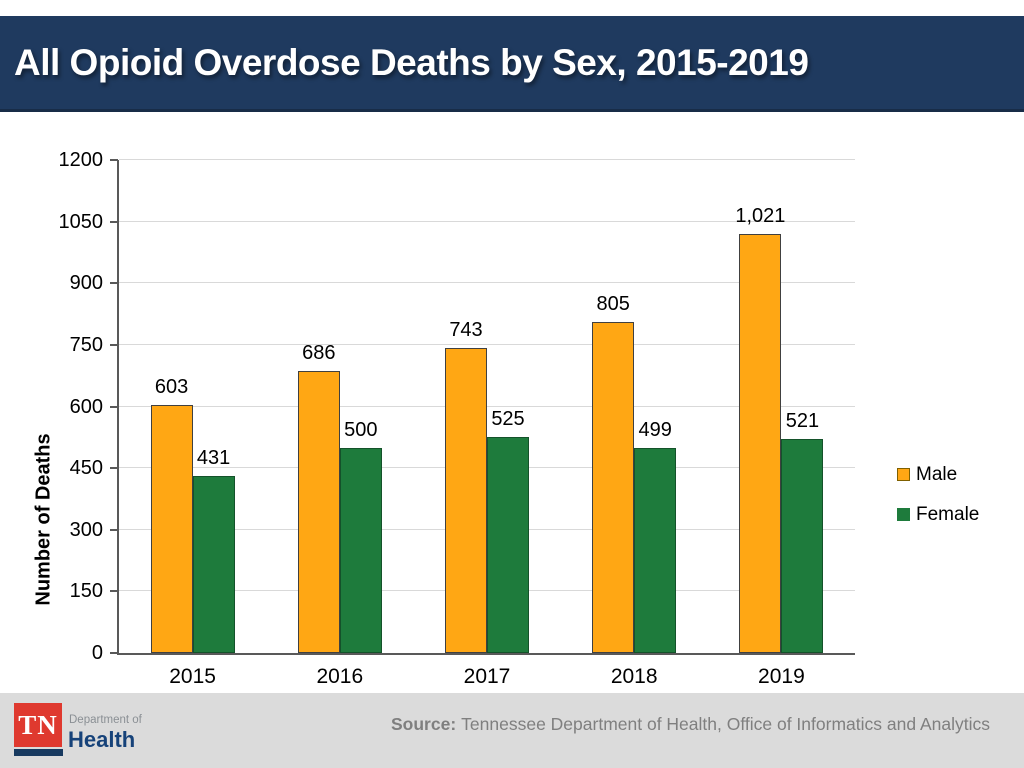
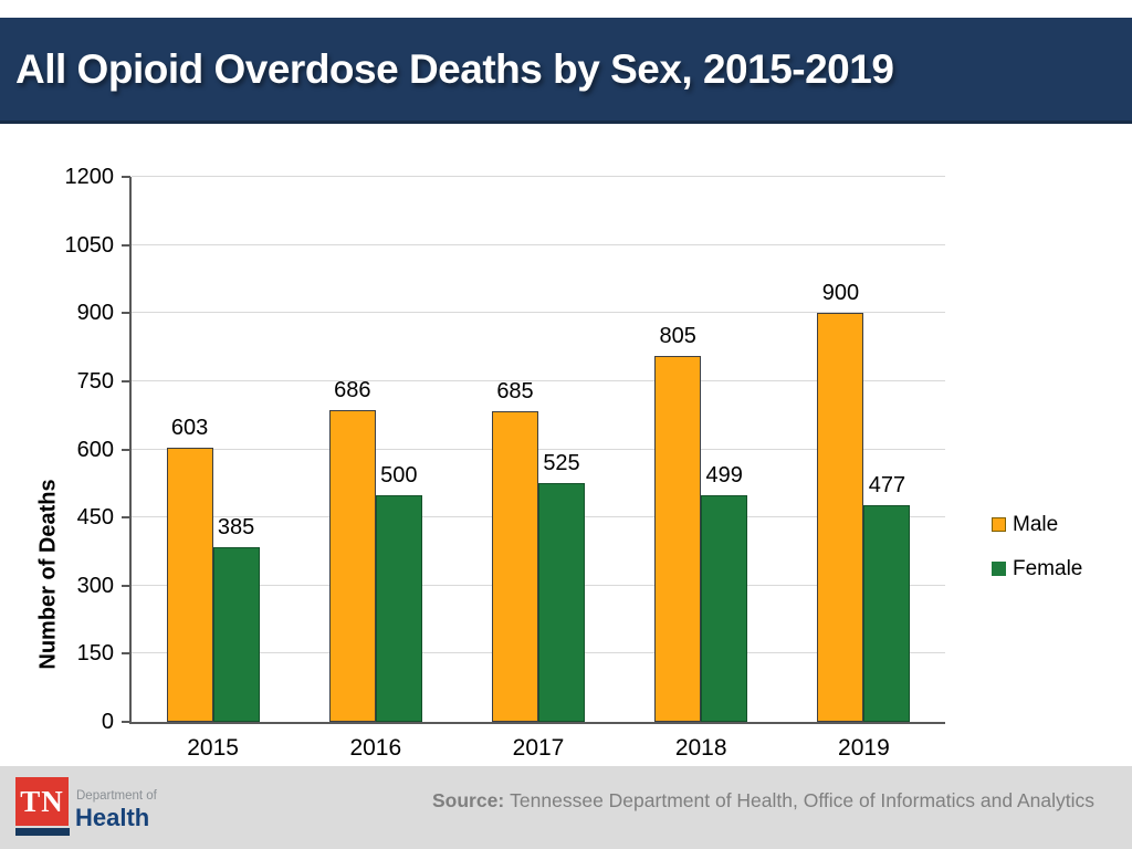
Female/2015: 431 -> 385
Male/2017: 743 -> 685
Male/2019: 1,021 -> 900
Female/2019: 521 -> 477
